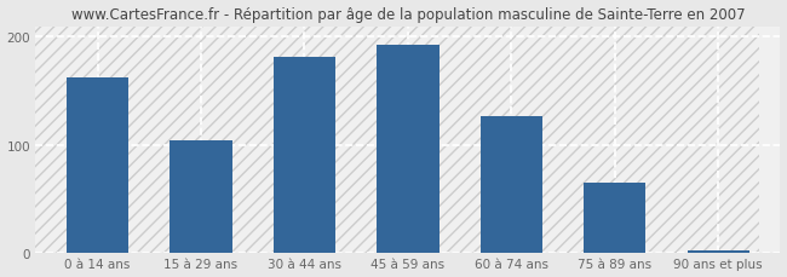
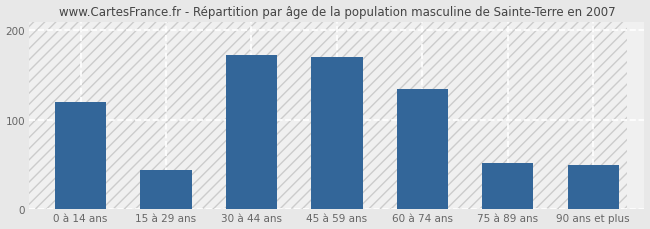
0 à 14 ans: 163 -> 120
15 à 29 ans: 104 -> 44
30 à 44 ans: 181 -> 172
45 à 59 ans: 193 -> 170
60 à 74 ans: 127 -> 134
75 à 89 ans: 65 -> 52
90 ans et plus: 3 -> 50
